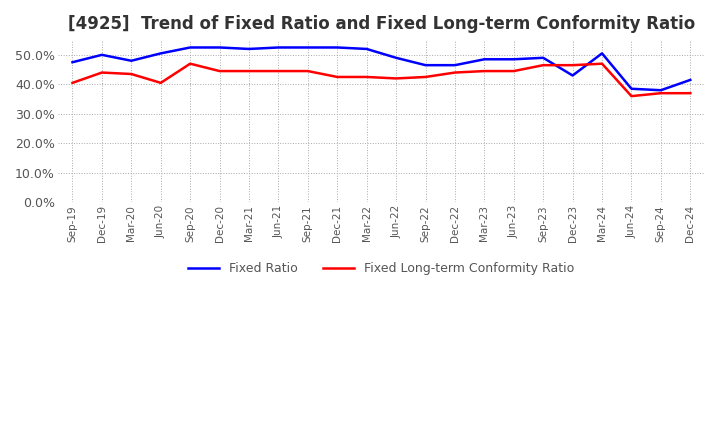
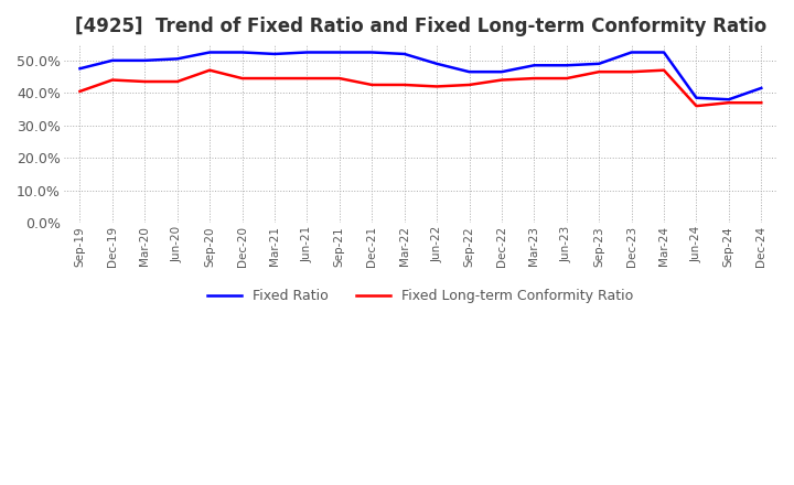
Fixed Ratio/Mar-20: 48.0% -> 50.0%
Fixed Long-term Conformity Ratio/Jun-20: 40.5% -> 43.5%
Fixed Ratio/Dec-23: 43.0% -> 52.5%
Fixed Ratio/Mar-24: 50.5% -> 52.5%
